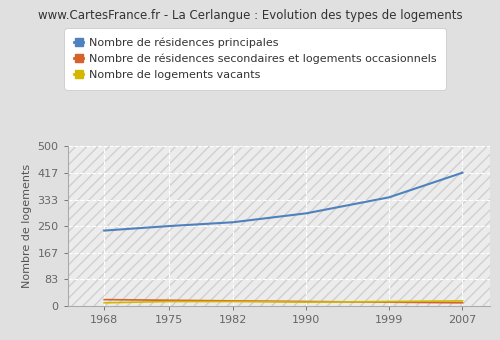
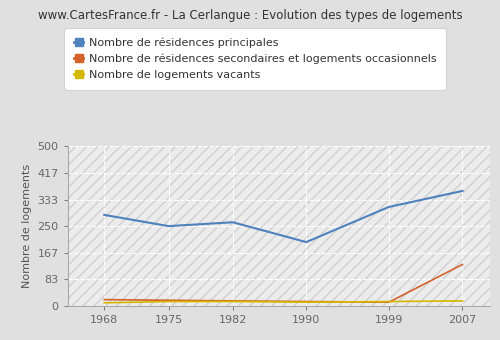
Nombre de résidences principales/1968: 236 -> 285
Nombre de résidences principales/1990: 290 -> 200
Nombre de résidences principales/1999: 340 -> 310
Nombre de résidences principales/2007: 417 -> 360
Nombre de résidences secondaires et logements occasionnels/2007: 10 -> 130
